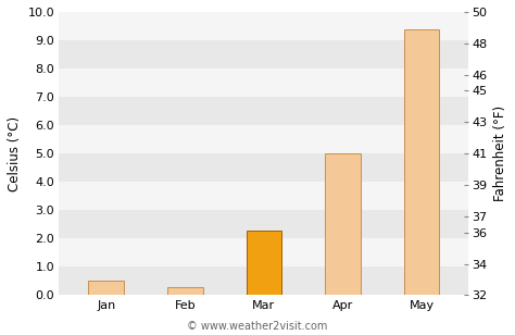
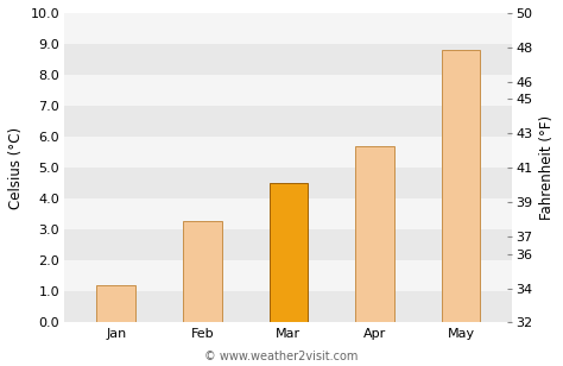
Jan: 0.5 -> 1.2
Feb: 0.3 -> 3.3
Mar: 2.3 -> 4.5
Apr: 5.0 -> 5.7
May: 9.4 -> 8.8
